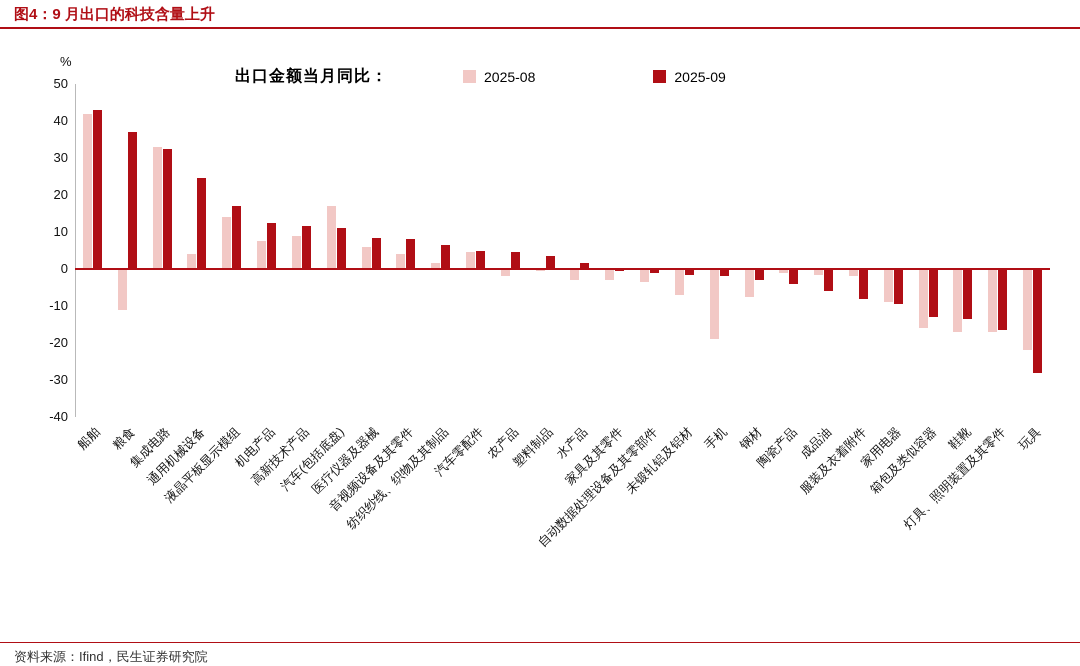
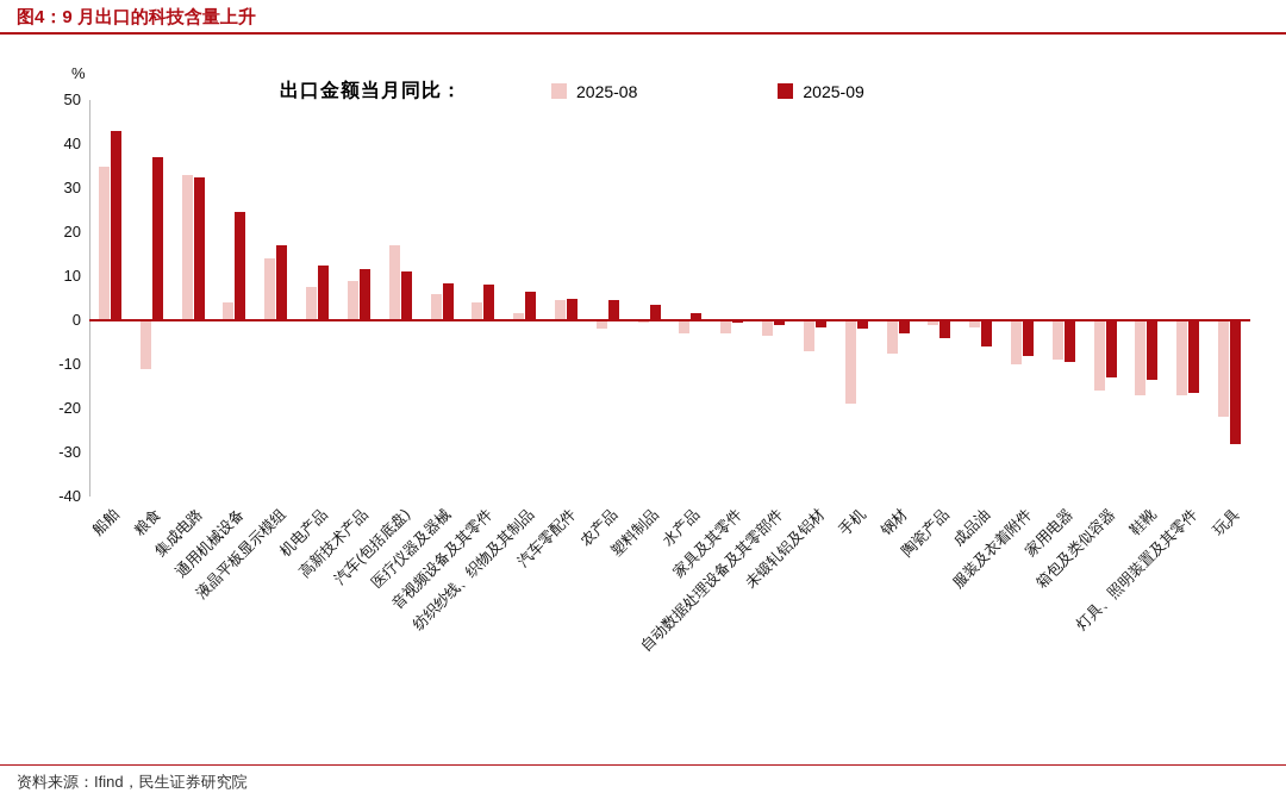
2025-08/船舶: 42 -> 35
2025-08/服装及衣着附件: -2 -> -10
